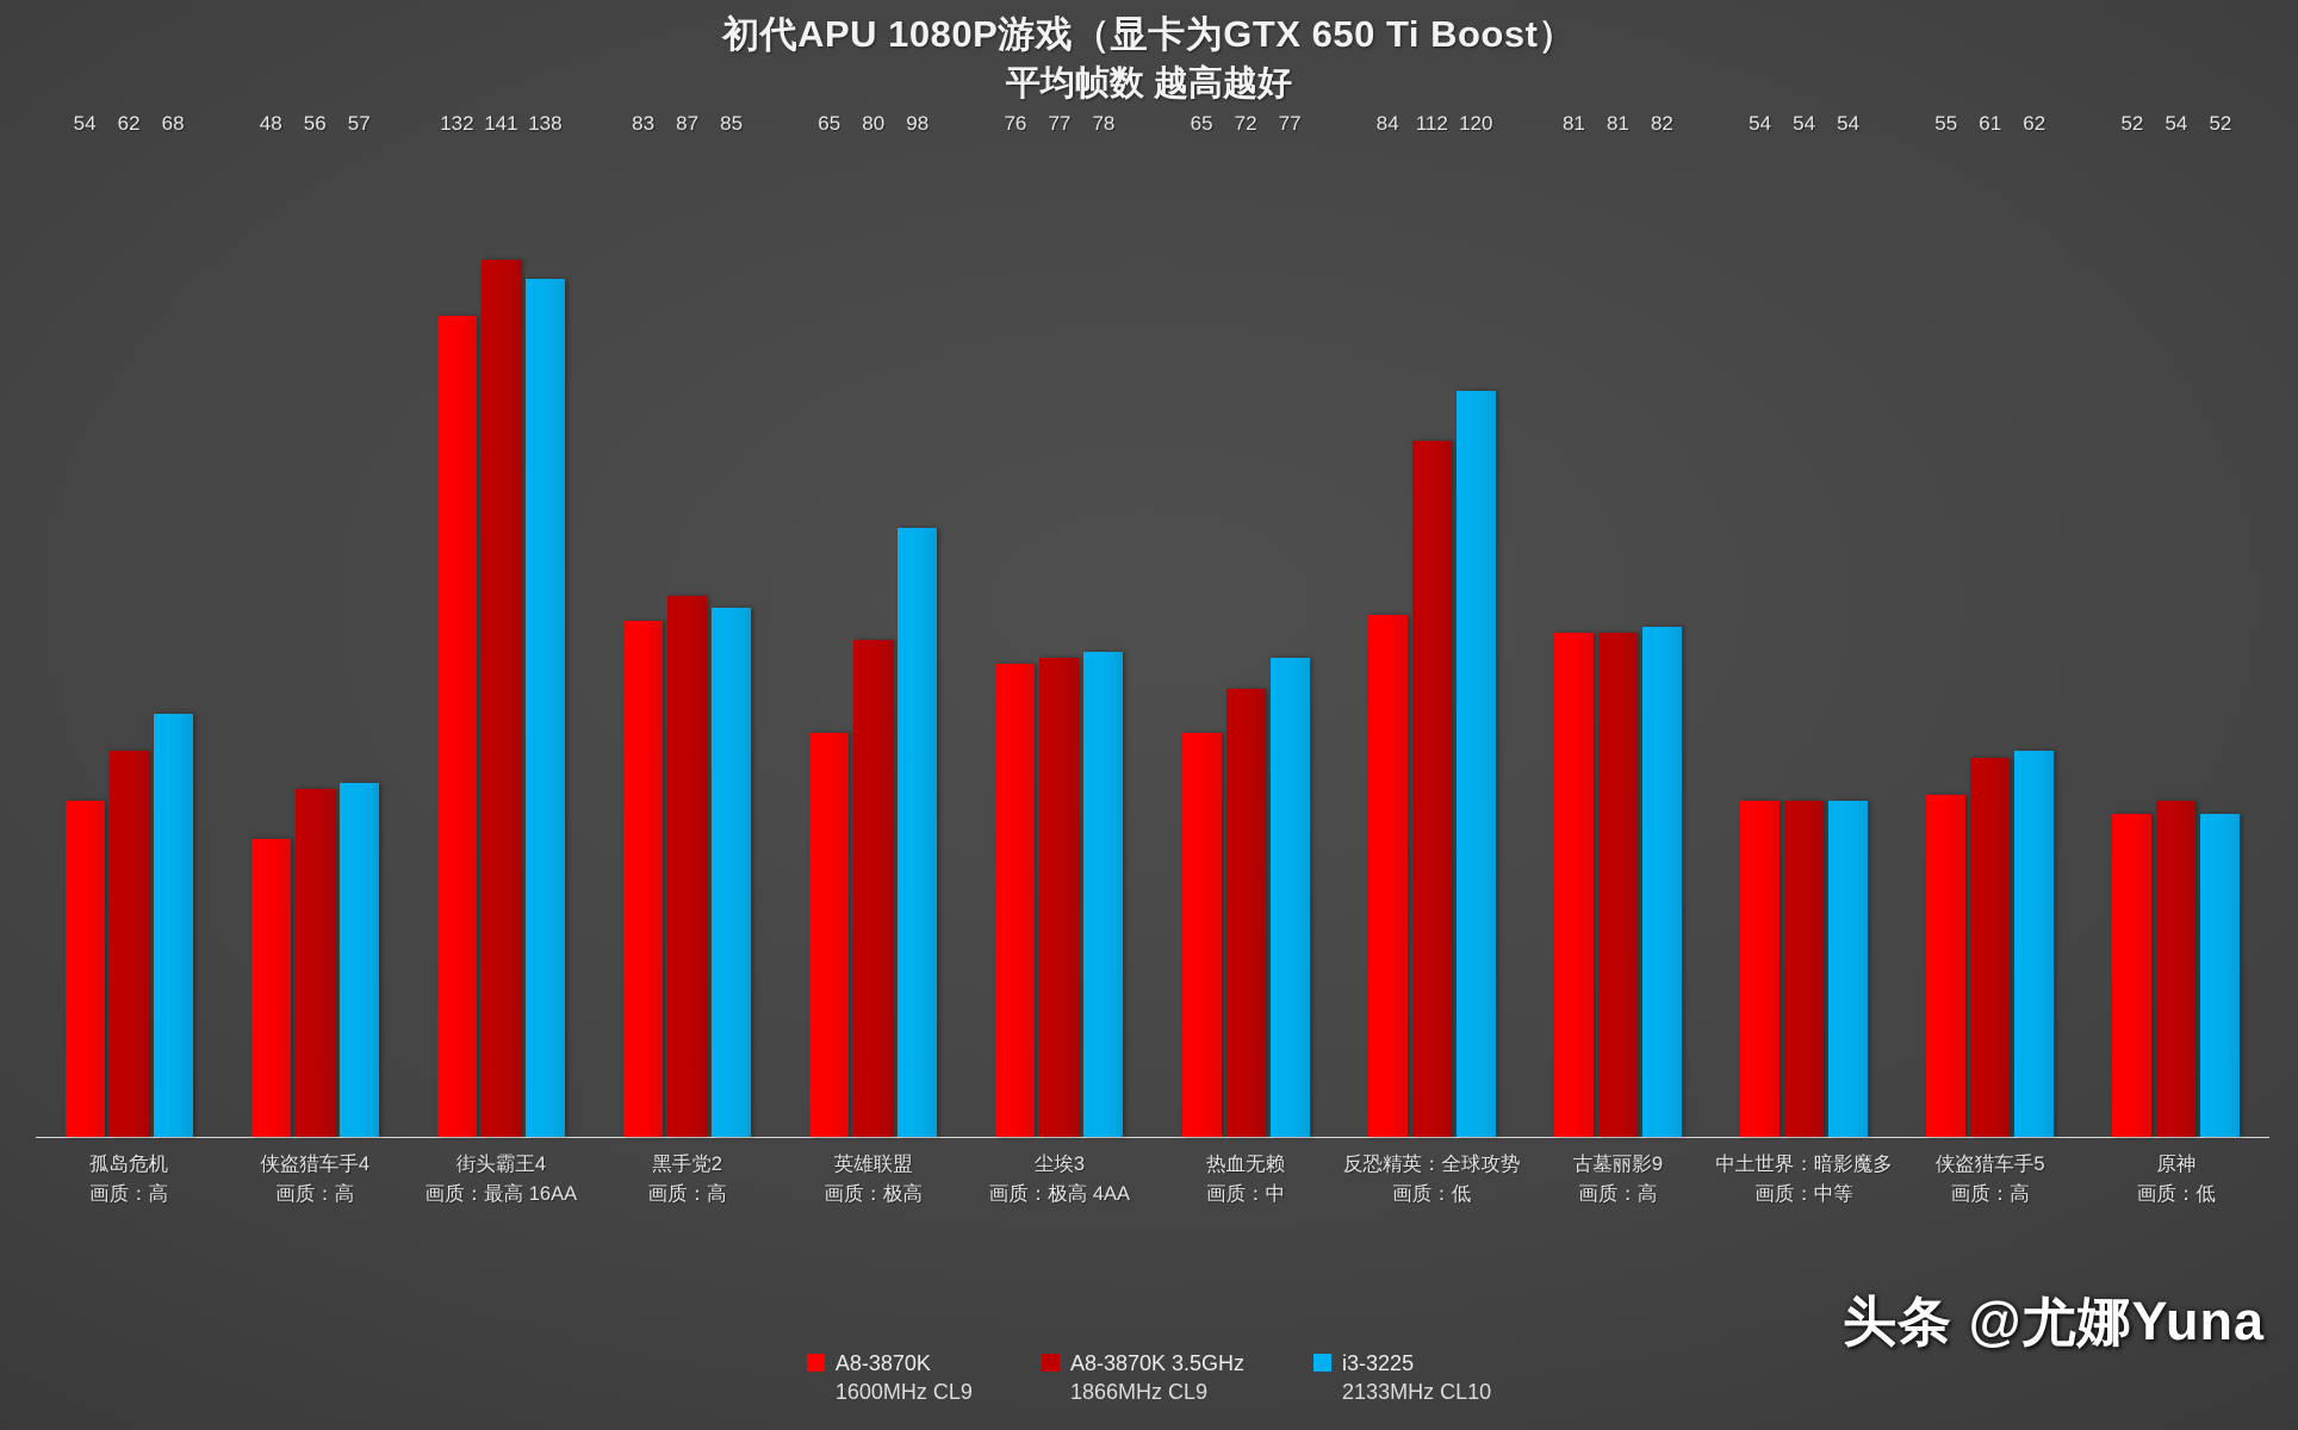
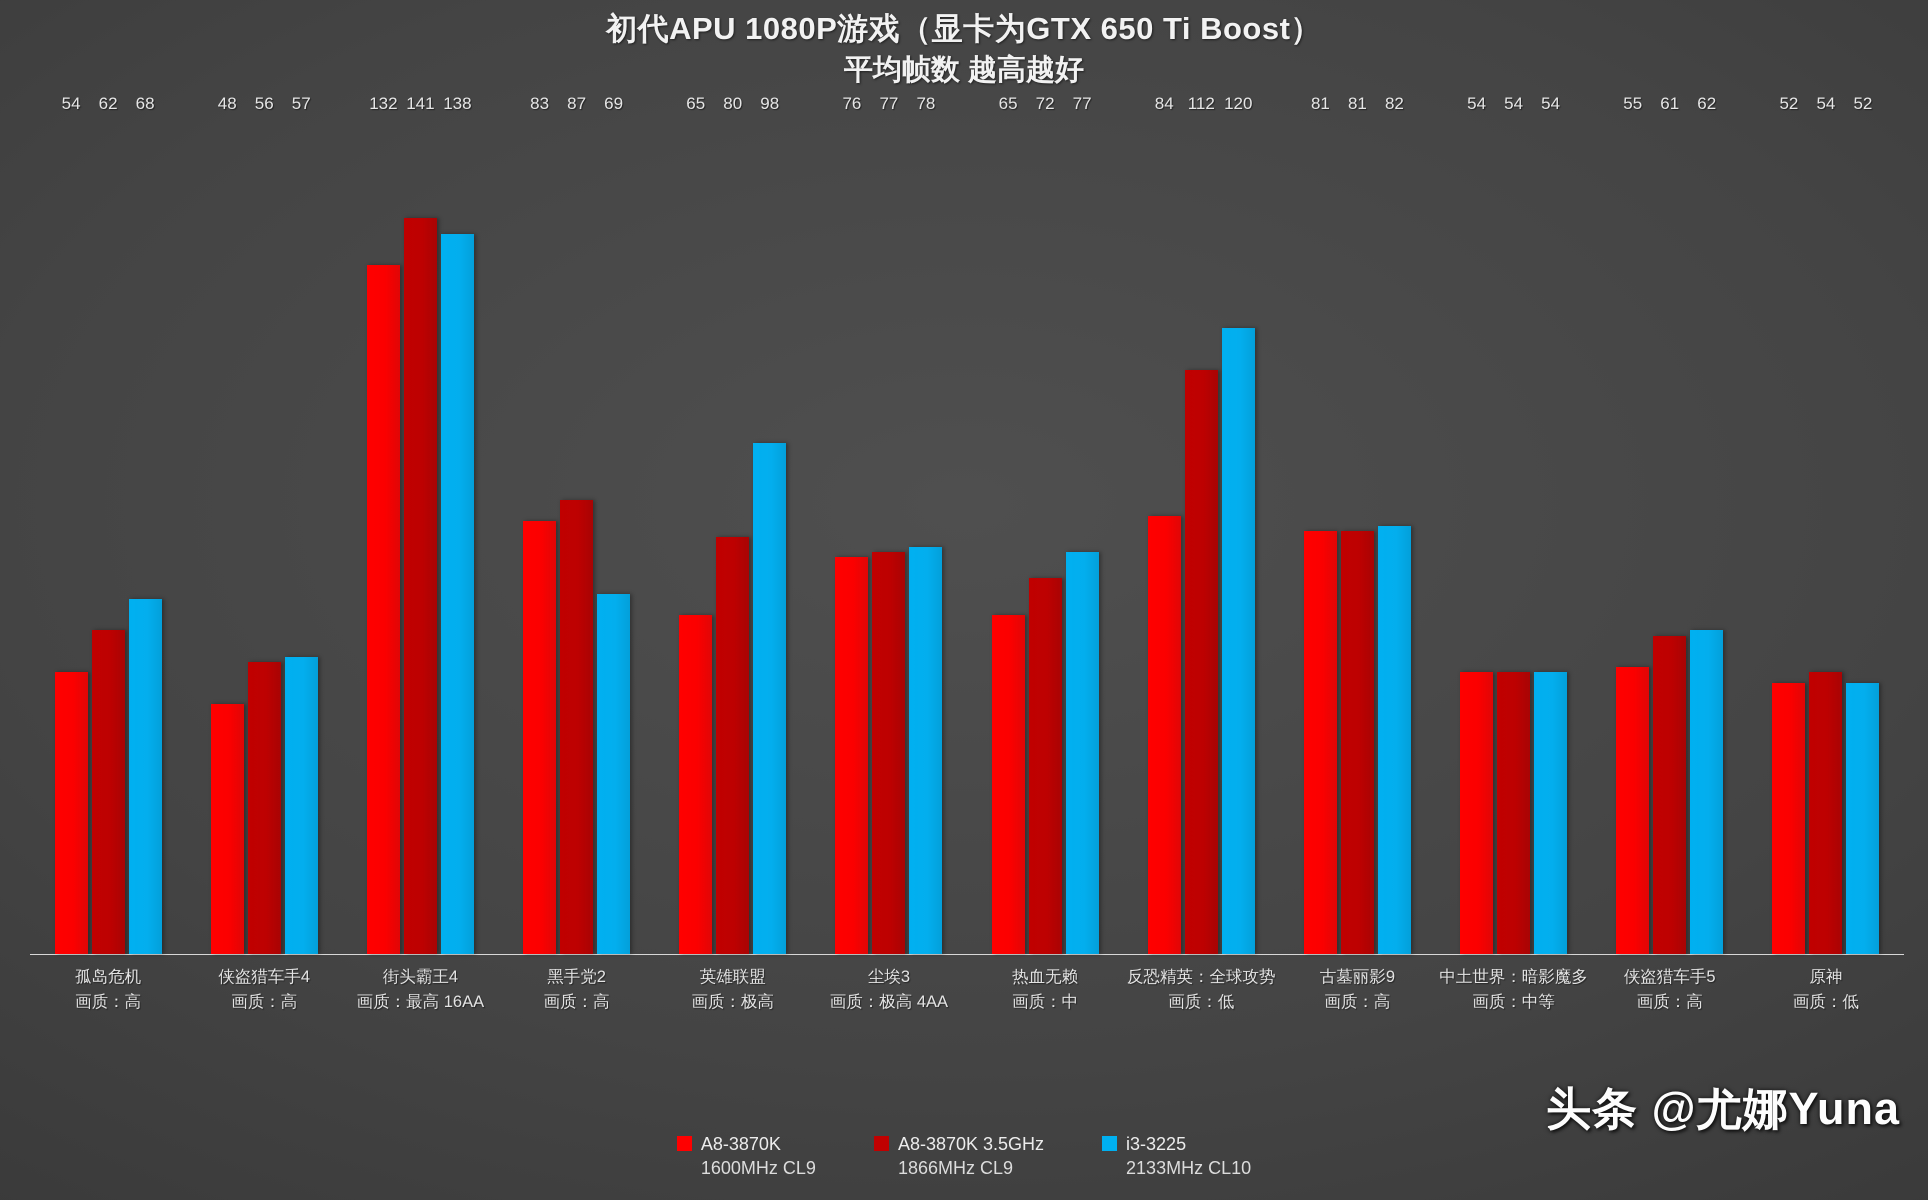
i3-3225 2133MHz CL10/黑手党2: 85 -> 69
